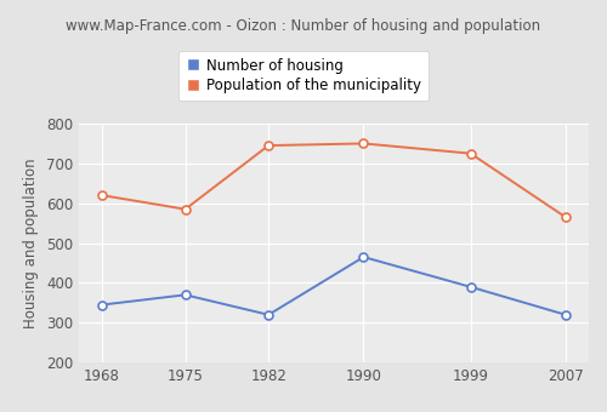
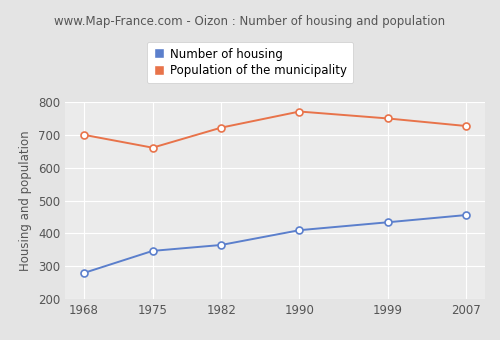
Number of housing/1968: 345 -> 280
Population of the municipality/1968: 620 -> 700
Number of housing/1975: 370 -> 347
Population of the municipality/1975: 585 -> 661
Number of housing/1982: 320 -> 365
Population of the municipality/1982: 745 -> 722
Number of housing/1990: 465 -> 410
Population of the municipality/1990: 750 -> 771
Number of housing/1999: 390 -> 434
Population of the municipality/1999: 725 -> 750
Number of housing/2007: 320 -> 456
Population of the municipality/2007: 565 -> 727
